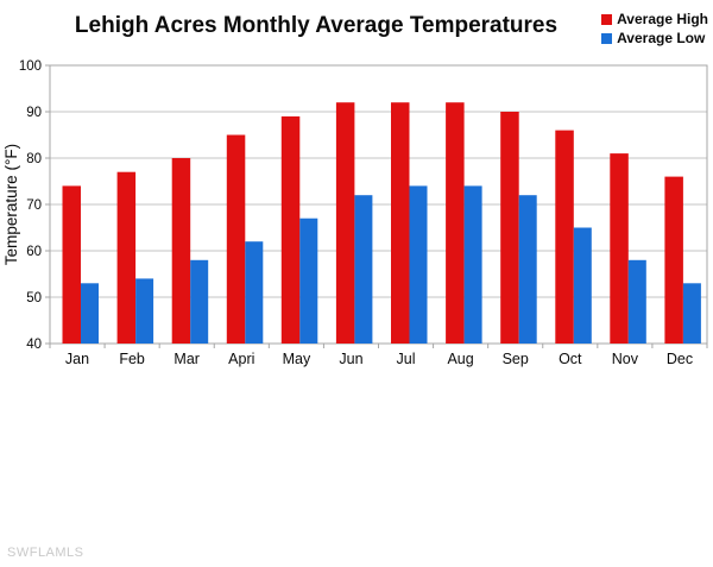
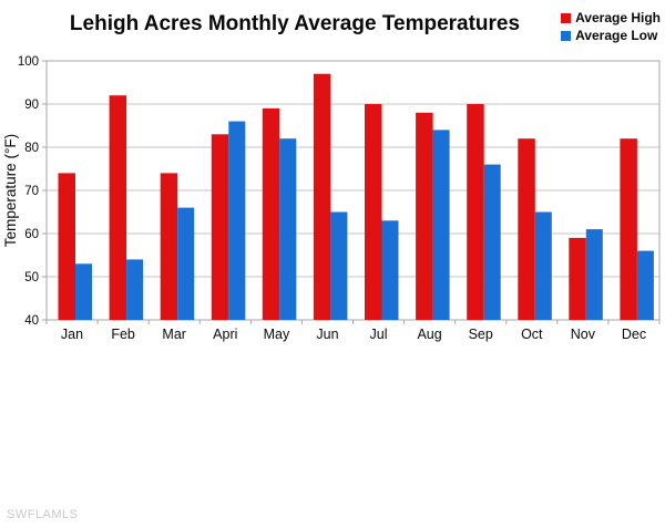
Average High/Feb: 77 -> 92
Average High/Mar: 80 -> 74
Average Low/Mar: 58 -> 66
Average High/Apri: 85 -> 83
Average Low/Apri: 62 -> 86
Average Low/May: 67 -> 82
Average High/Jun: 92 -> 97
Average Low/Jun: 72 -> 65
Average High/Jul: 92 -> 90
Average Low/Jul: 74 -> 63
Average High/Aug: 92 -> 88
Average Low/Aug: 74 -> 84
Average Low/Sep: 72 -> 76
Average High/Oct: 86 -> 82
Average High/Nov: 81 -> 59
Average Low/Nov: 58 -> 61
Average High/Dec: 76 -> 82
Average Low/Dec: 53 -> 56
